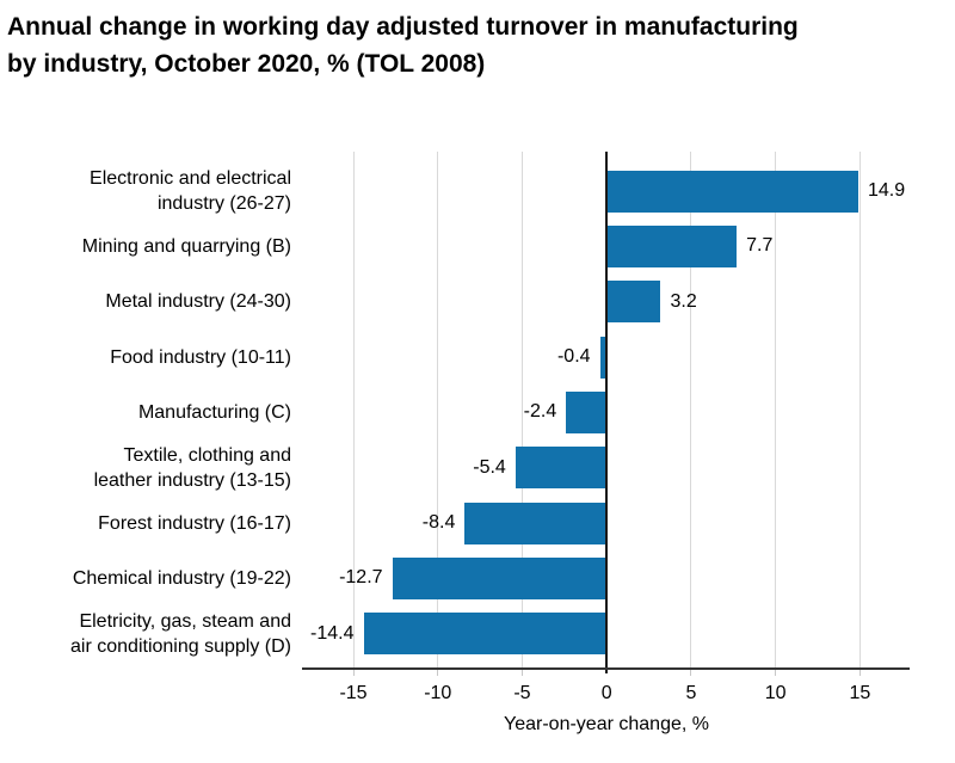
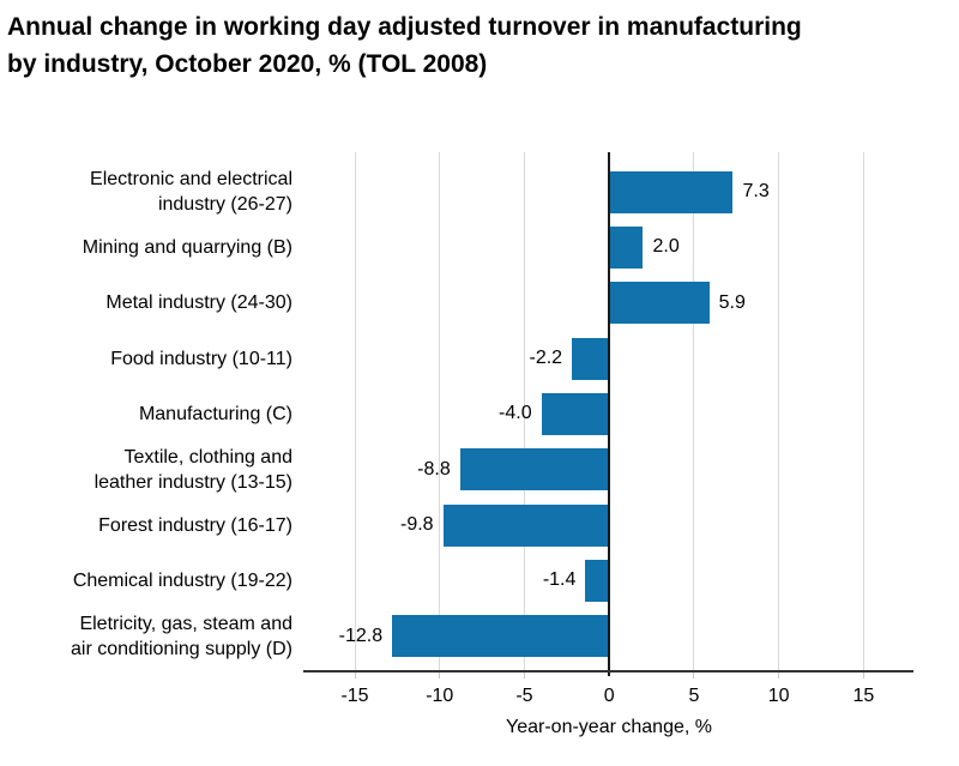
Electronic and electrical industry (26-27): 14.9 -> 7.3
Mining and quarrying (B): 7.7 -> 2.0
Metal industry (24-30): 3.2 -> 5.9
Food industry (10-11): -0.4 -> -2.2
Manufacturing (C): -2.4 -> -4.0
Textile, clothing and leather industry (13-15): -5.4 -> -8.8
Forest industry (16-17): -8.4 -> -9.8
Chemical industry (19-22): -12.7 -> -1.4
Eletricity, gas, steam and air conditioning supply (D): -14.4 -> -12.8
